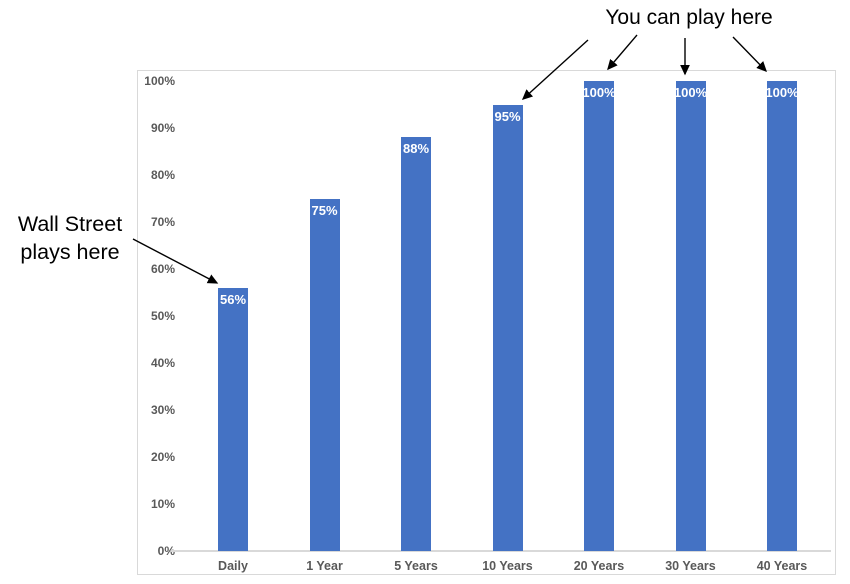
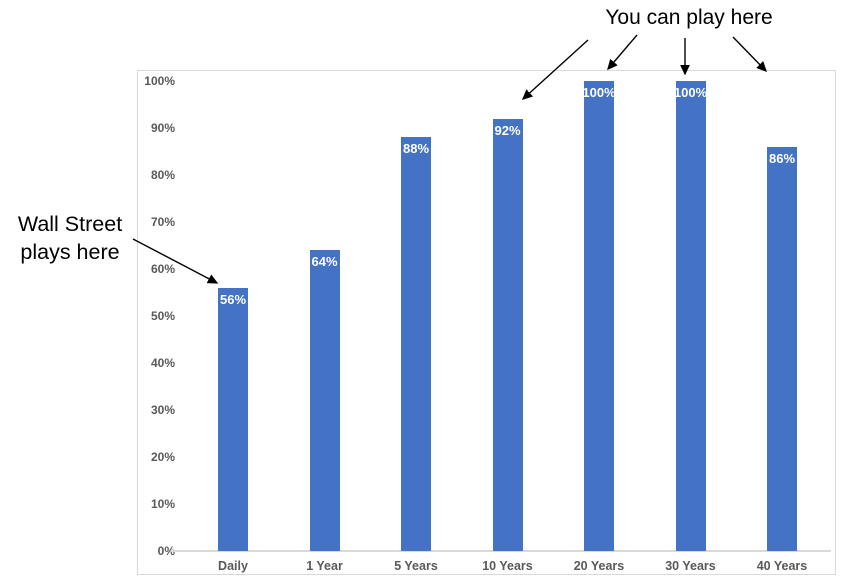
1 Year: 75% -> 64%
10 Years: 95% -> 92%
40 Years: 100% -> 86%
